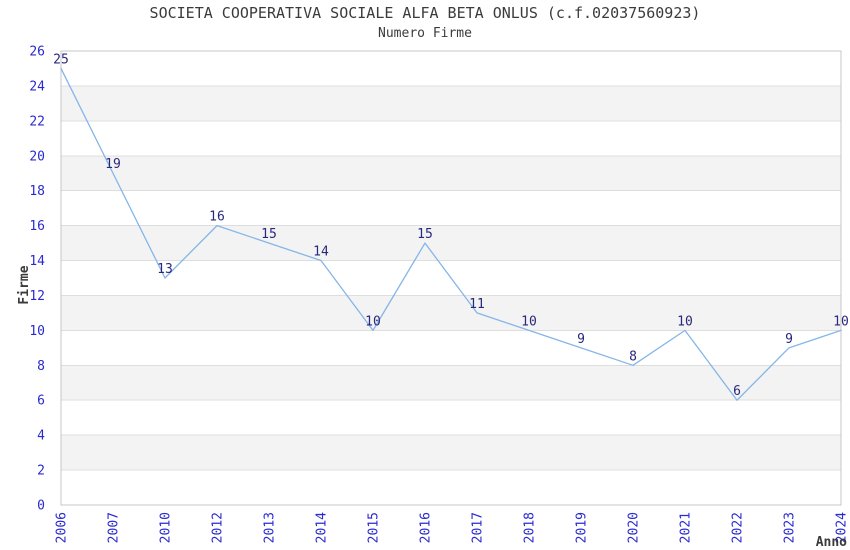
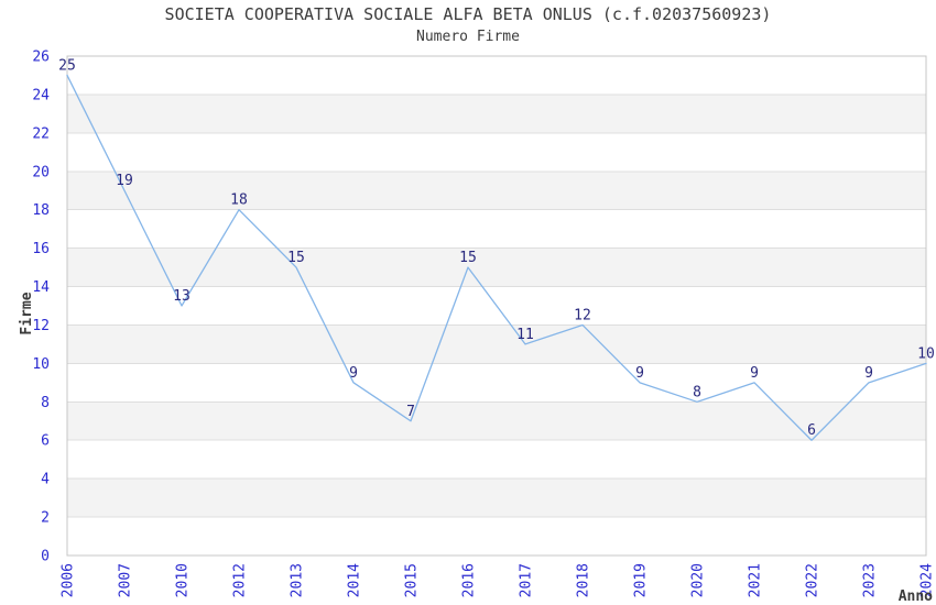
2012: 16 -> 18
2014: 14 -> 9
2015: 10 -> 7
2018: 10 -> 12
2021: 10 -> 9
